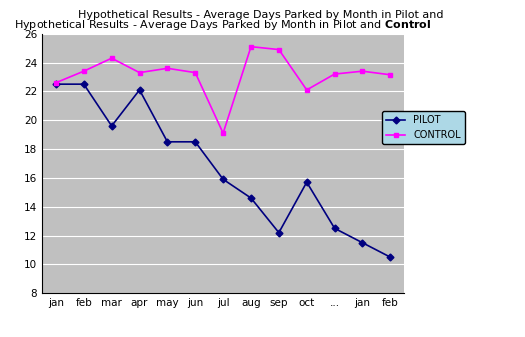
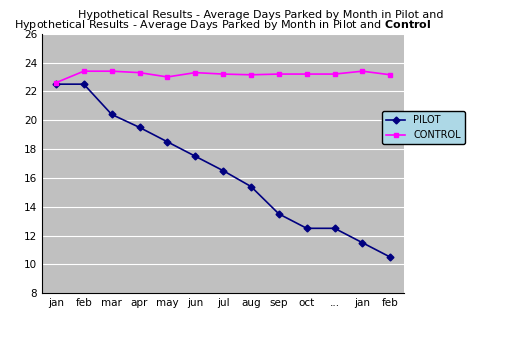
PILOT/mar: 19.6 -> 20.4
CONTROL/mar: 24.3 -> 23.4
PILOT/apr: 22.1 -> 19.5
CONTROL/may: 23.6 -> 23.0
PILOT/jun: 18.5 -> 17.5
PILOT/jul: 15.9 -> 16.5
CONTROL/jul: 19.1 -> 23.2
PILOT/aug: 14.6 -> 15.4
CONTROL/aug: 25.1 -> 23.1
PILOT/sep: 12.2 -> 13.5
CONTROL/sep: 24.9 -> 23.2
PILOT/oct: 15.7 -> 12.5
CONTROL/oct: 22.1 -> 23.2
